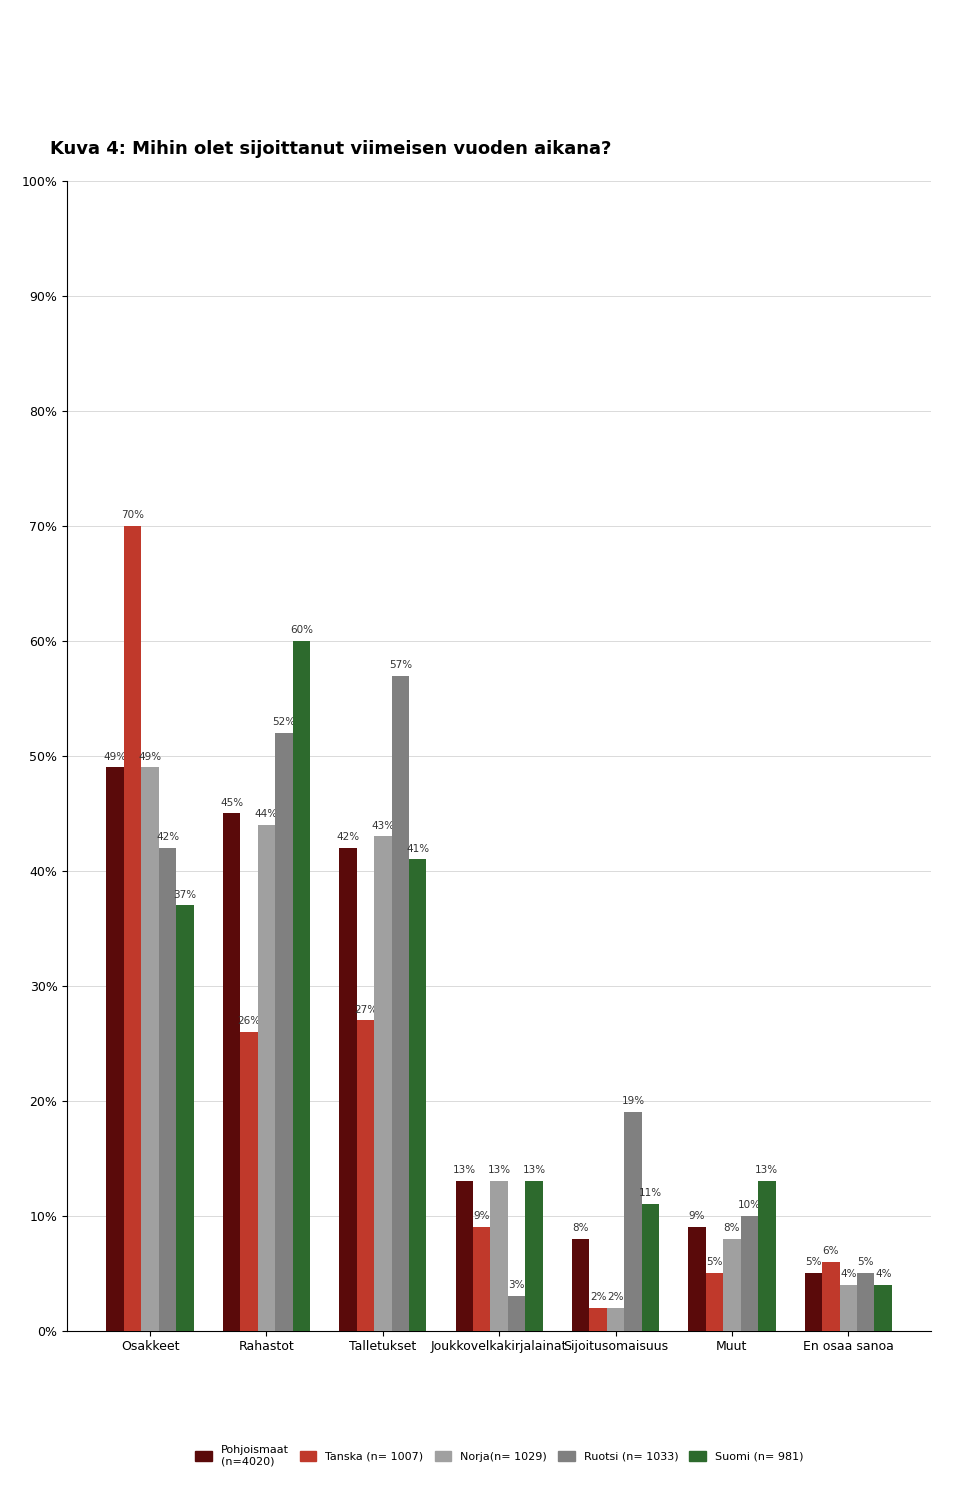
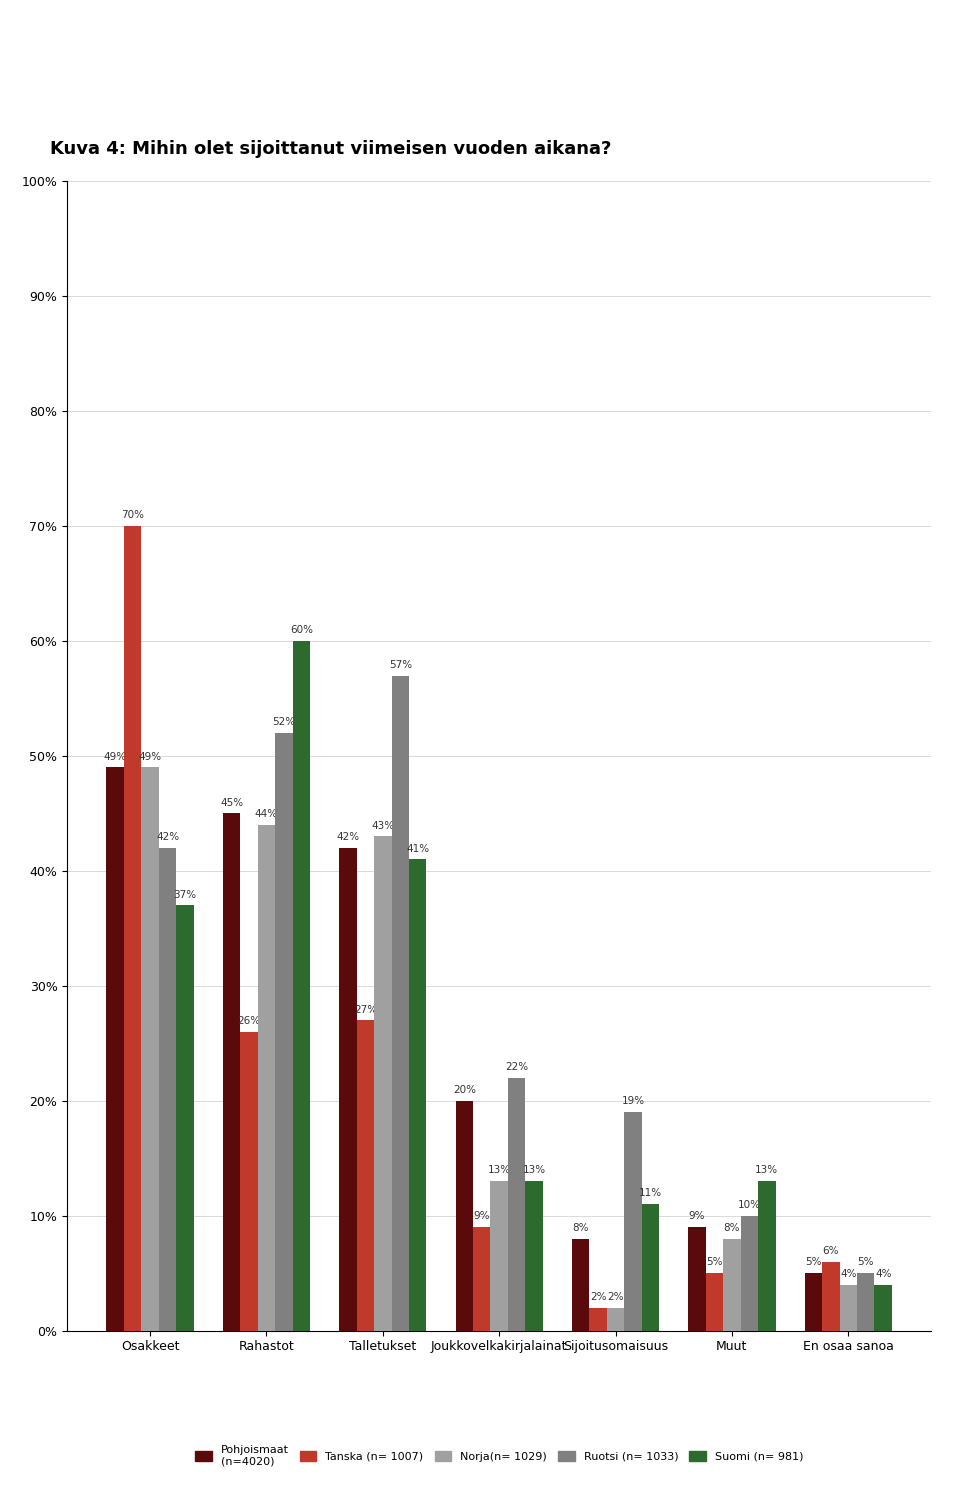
Pohjoismaat (n=4020)/Joukkovelkakirjalainat: 13% -> 20%
Ruotsi (n= 1033)/Joukkovelkakirjalainat: 3% -> 22%
